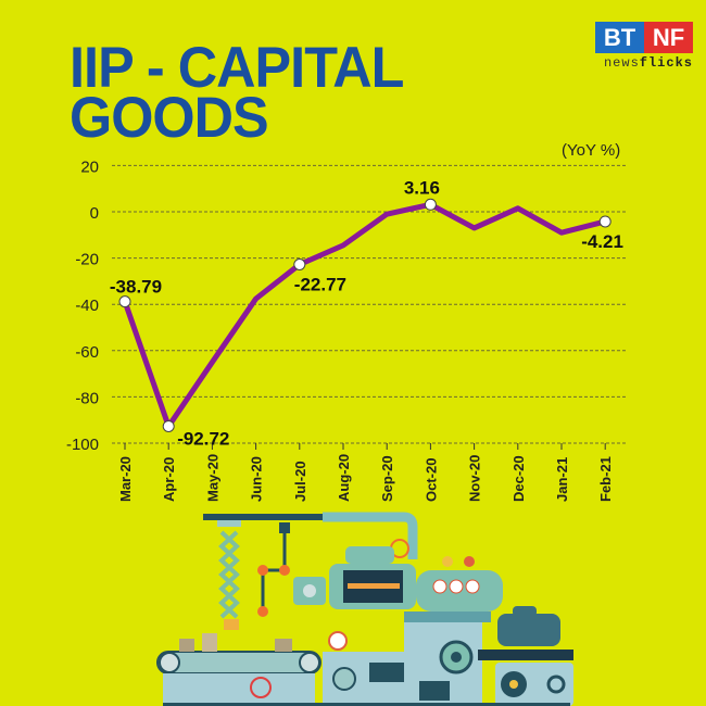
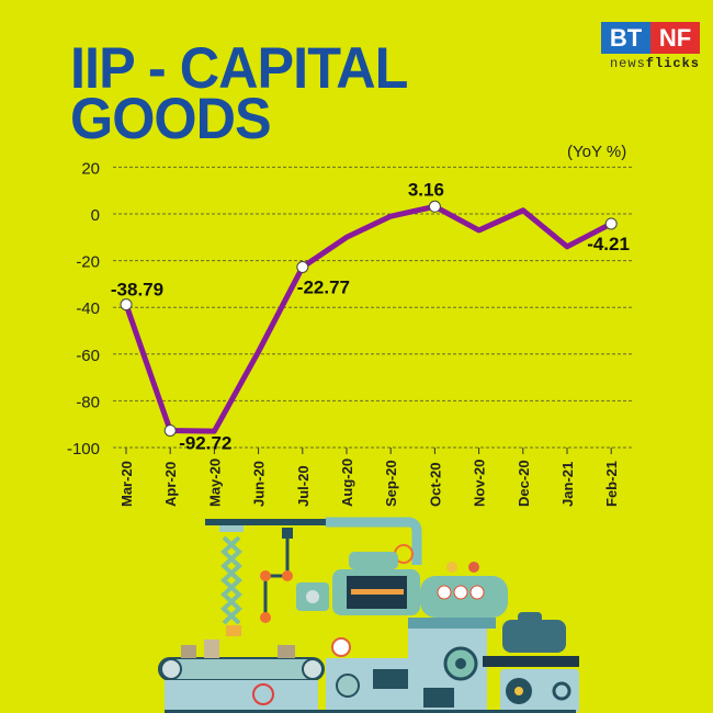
May-20: -65 -> -93
Jun-20: -38 -> -59
Aug-20: -14 -> -10
Jan-21: -9 -> -14
